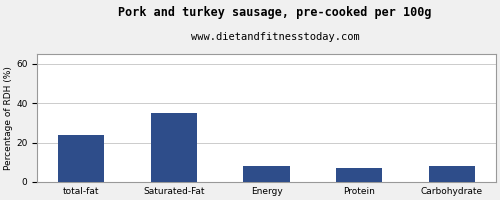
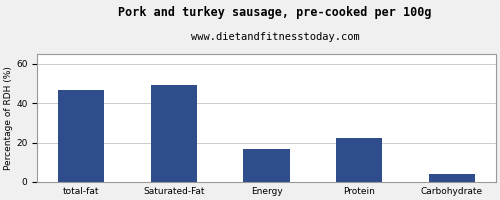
total-fat: 24 -> 47
Saturated-Fat: 35 -> 50
Energy: 8 -> 17
Protein: 7 -> 22
Carbohydrate: 8 -> 4
